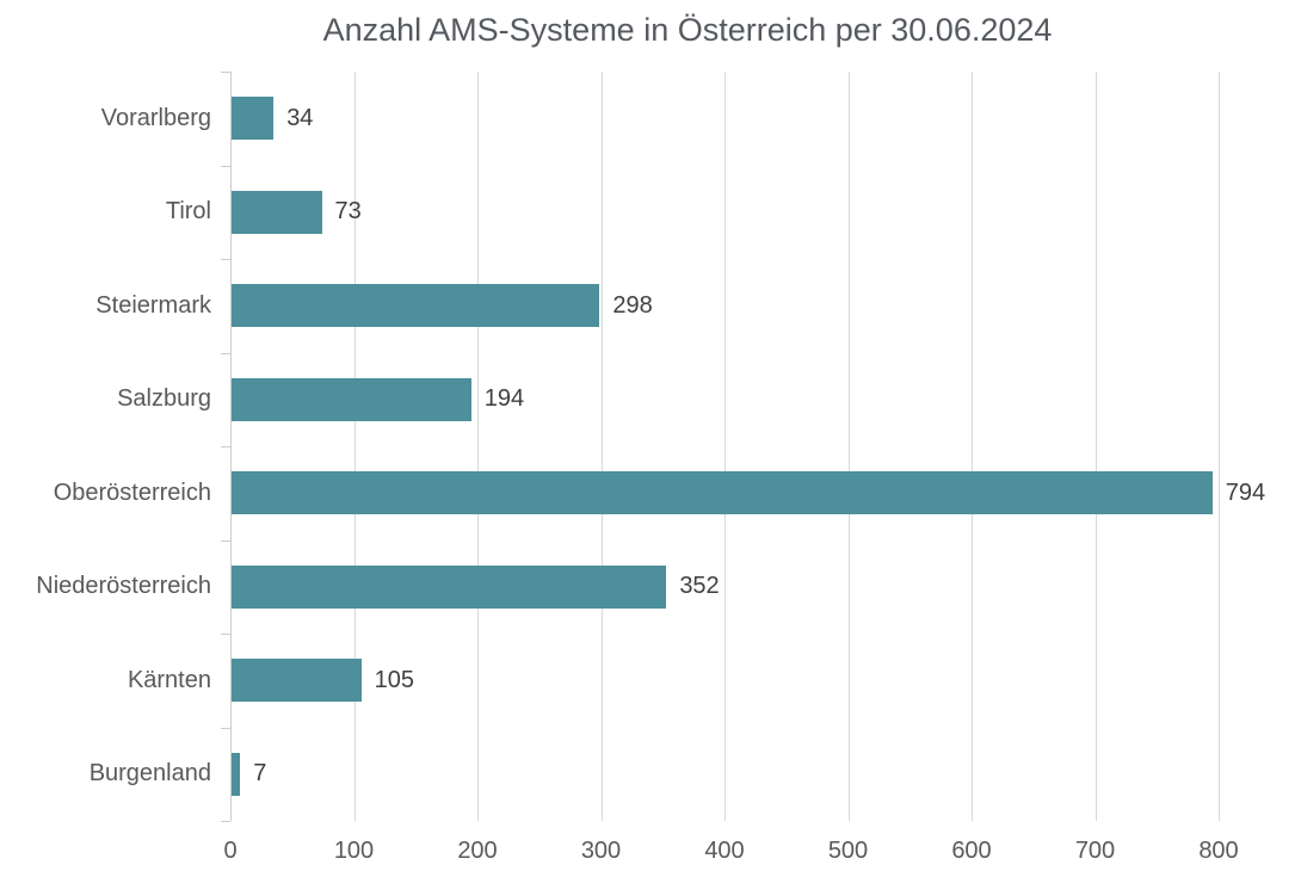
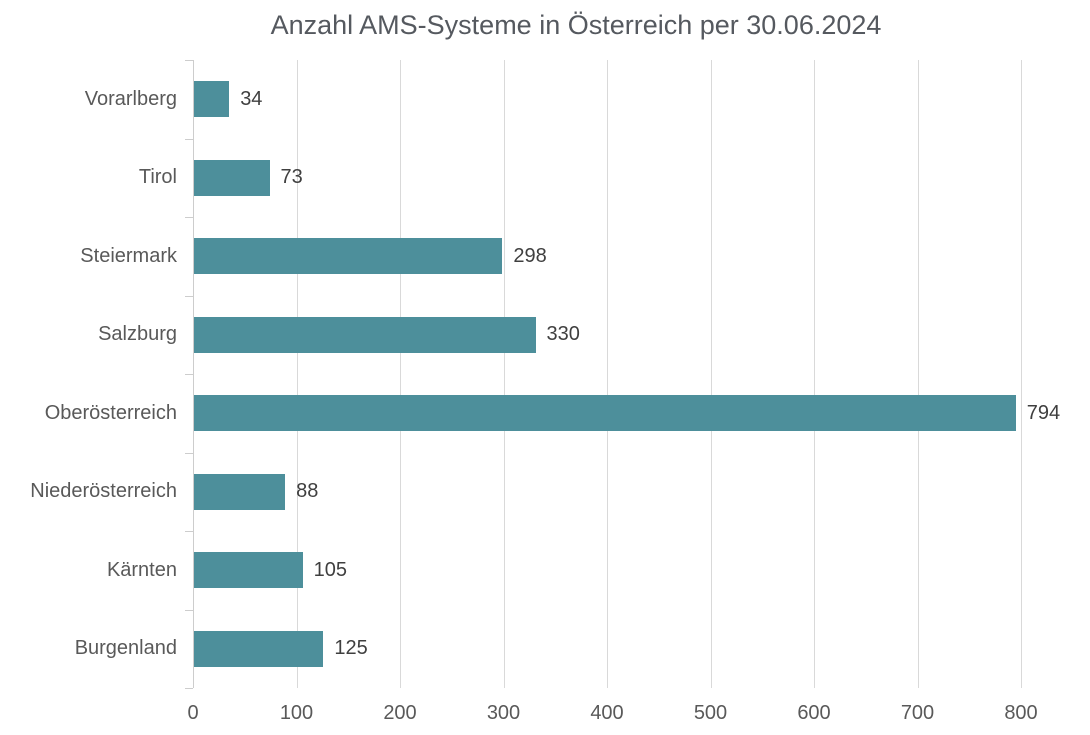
Salzburg: 194 -> 330
Niederösterreich: 352 -> 88
Burgenland: 7 -> 125
